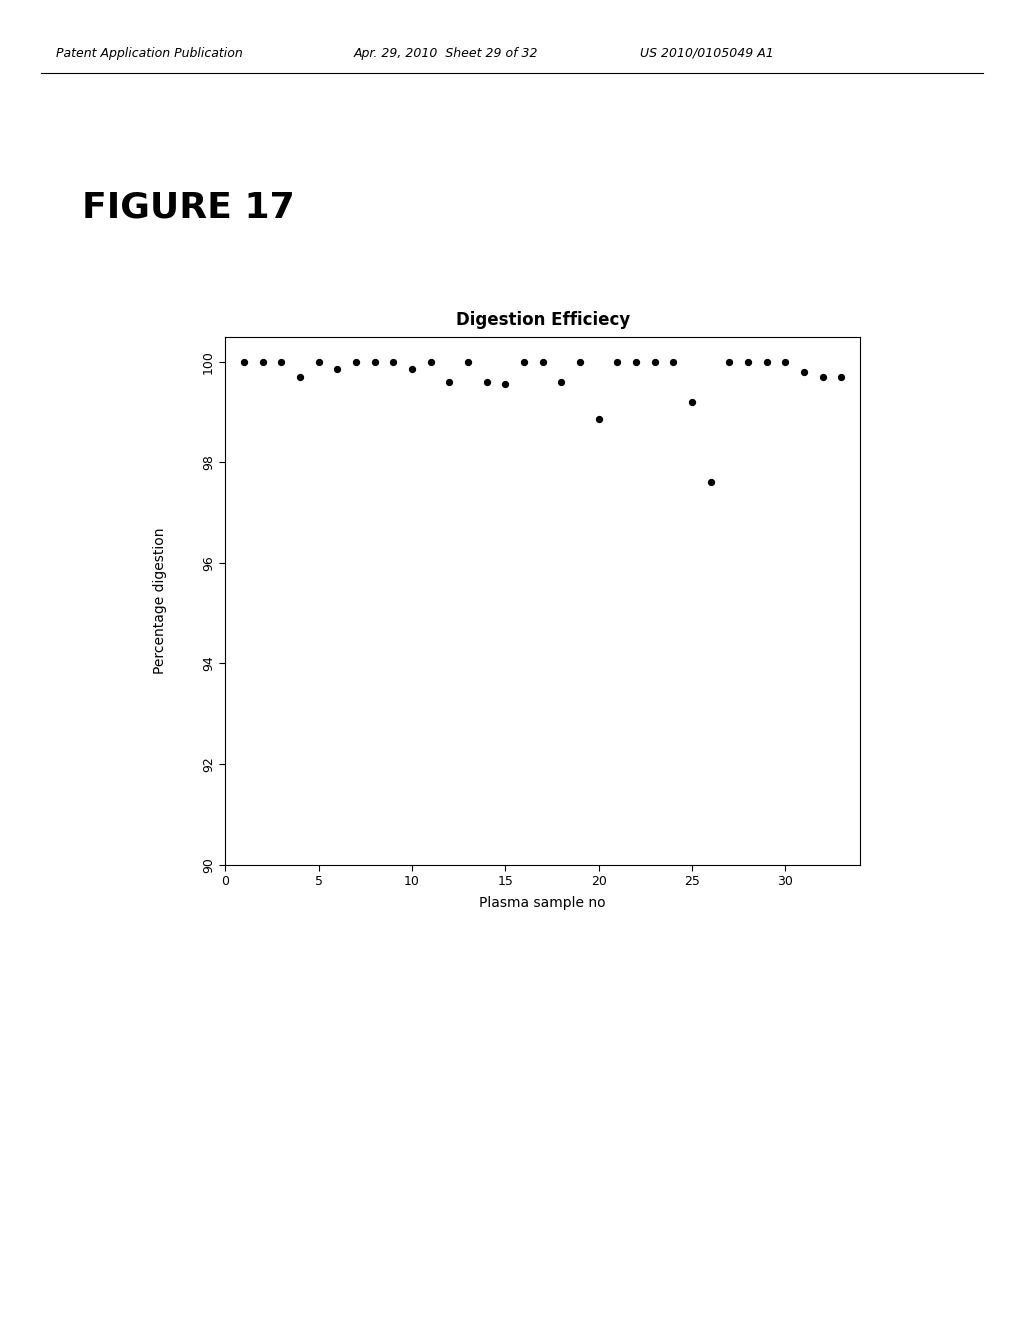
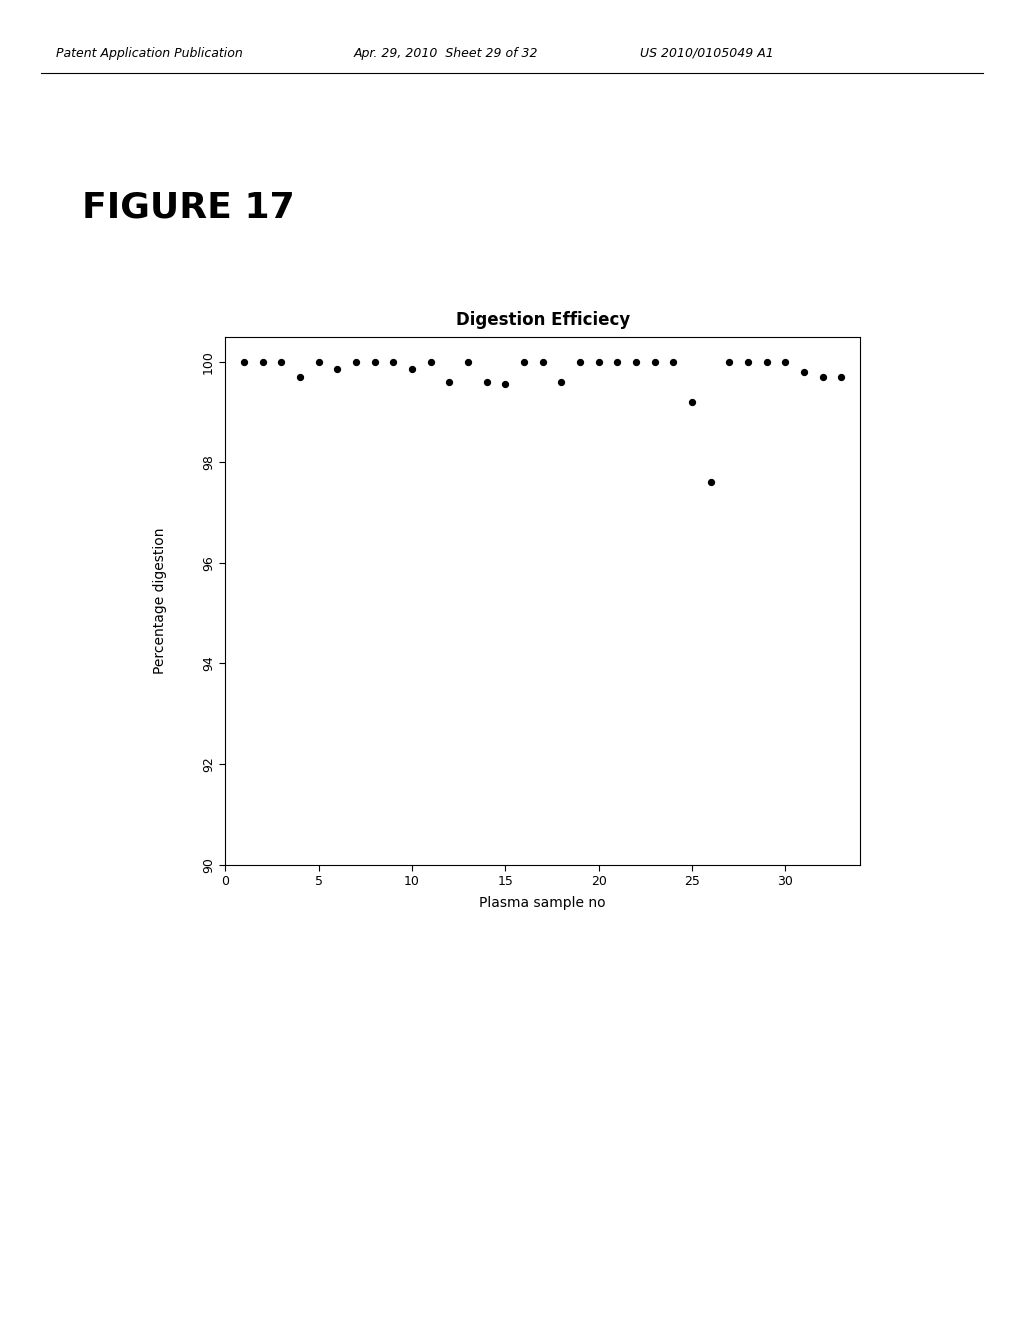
20: 98.86 -> 100.00
